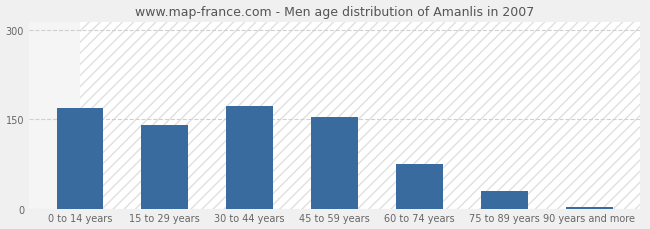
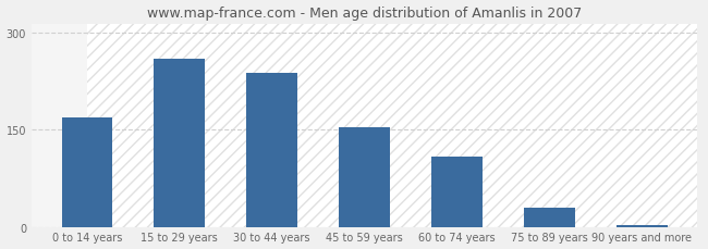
15 to 29 years: 141 -> 260
30 to 44 years: 172 -> 238
60 to 74 years: 75 -> 108
